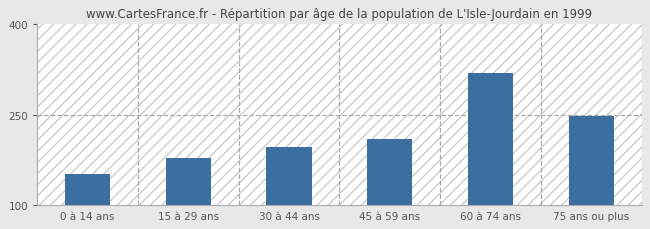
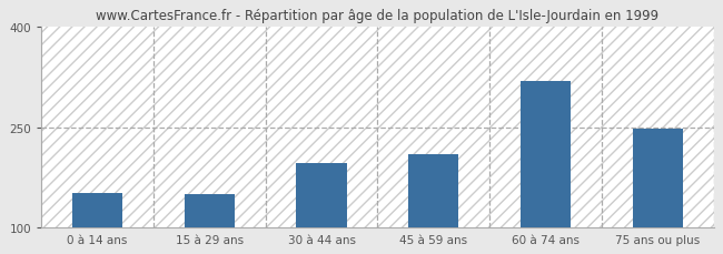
15 à 29 ans: 178 -> 150
